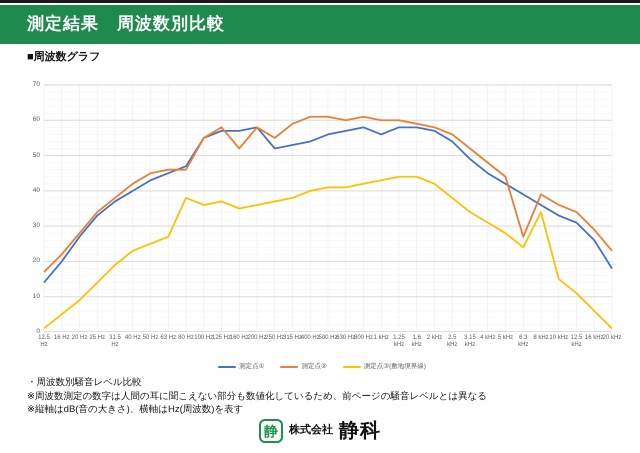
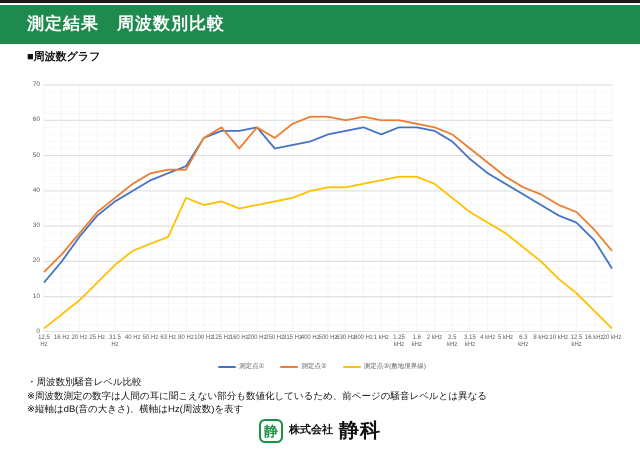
測定点②/6.3 kHz: 27 -> 41
測定点③(敷地境界線)/8 kHz: 34 -> 20
